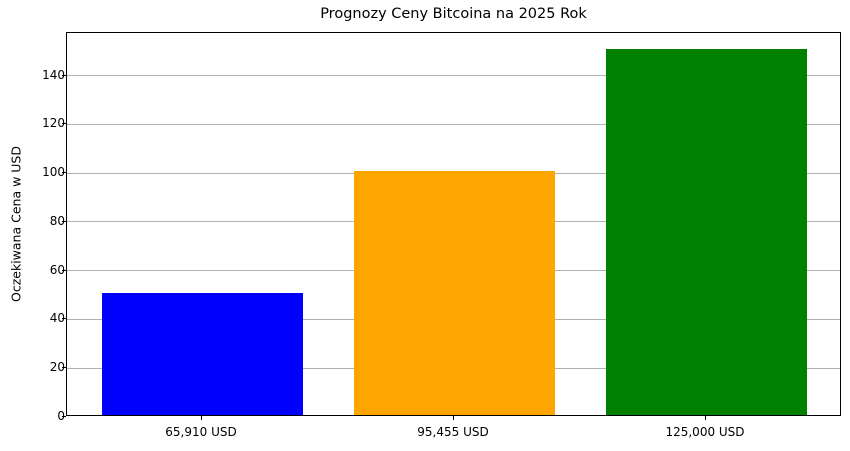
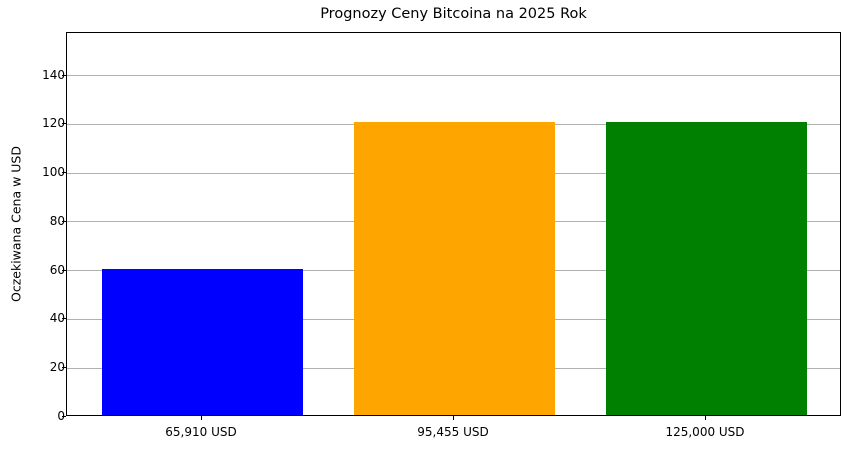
65,910 USD: 50 -> 60
95,455 USD: 100 -> 120
125,000 USD: 150 -> 120
